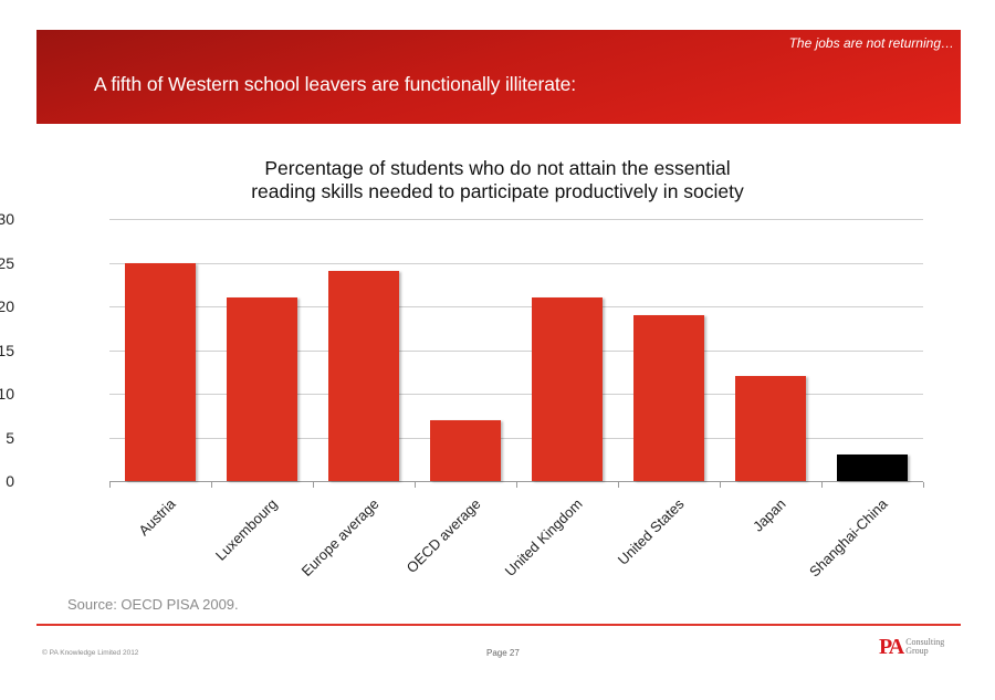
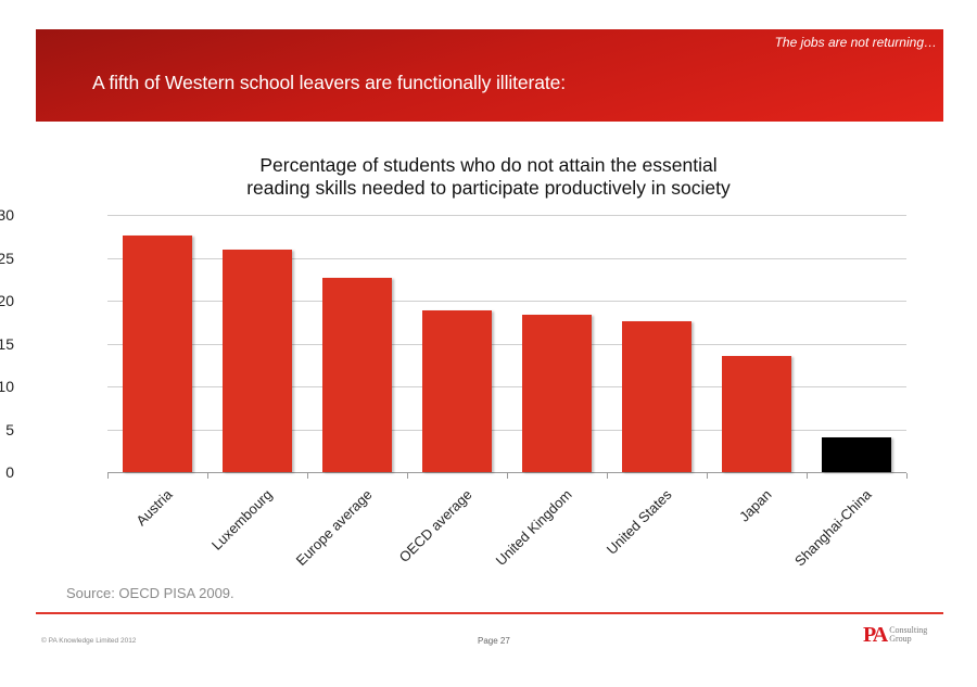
Austria: 25 -> 28
Luxembourg: 21 -> 26
Europe average: 24 -> 23
OECD average: 7 -> 19
United Kingdom: 21 -> 18
United States: 19 -> 18
Japan: 12 -> 14
Shanghai-China: 3 -> 4
